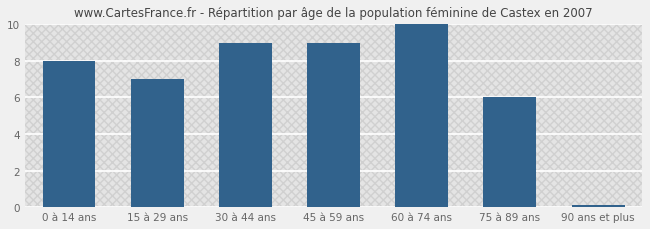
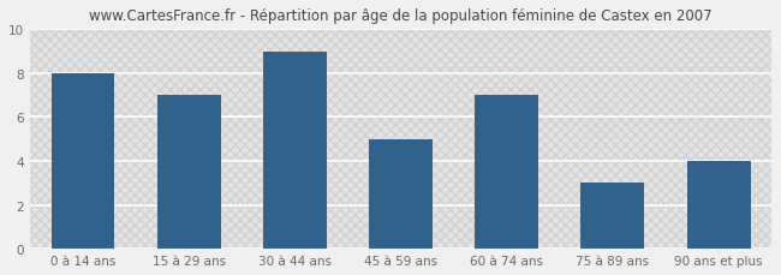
45 à 59 ans: 9.0 -> 5.0
60 à 74 ans: 10.0 -> 7.0
75 à 89 ans: 6.0 -> 3.0
90 ans et plus: 0.1 -> 4.0
